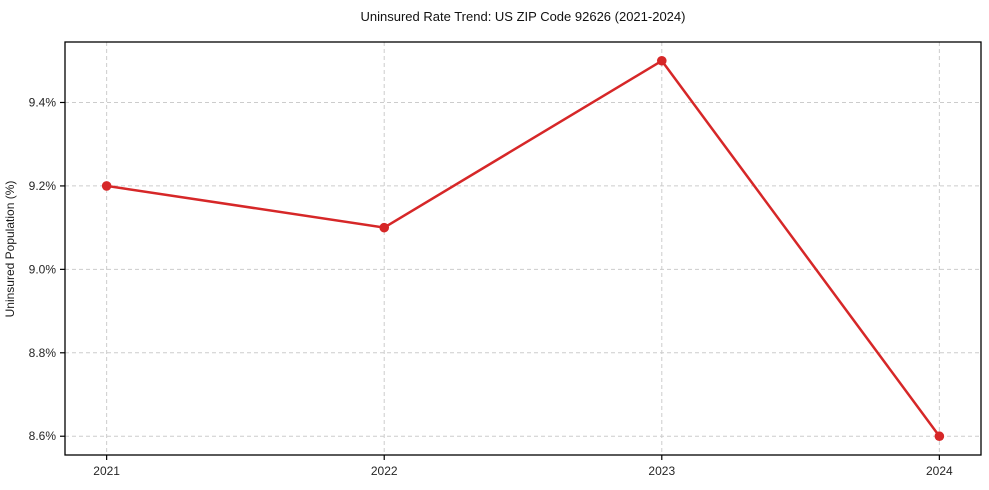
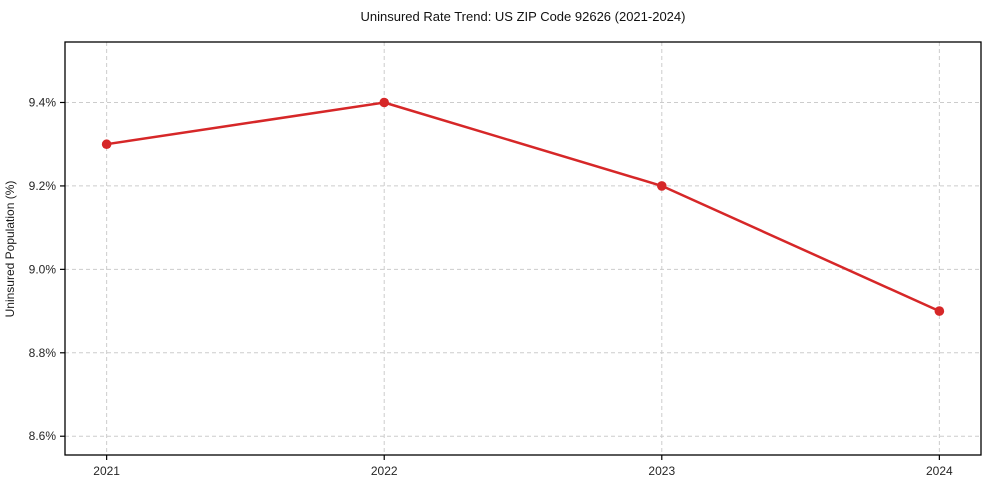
2021: 9.2% -> 9.3%
2022: 9.1% -> 9.4%
2023: 9.5% -> 9.2%
2024: 8.6% -> 8.9%
